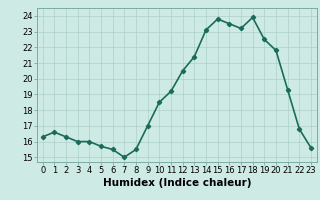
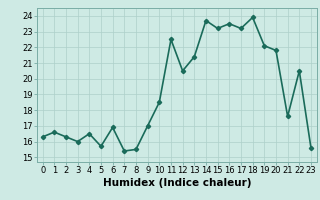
4: 16.0 -> 16.5
6: 15.5 -> 16.9
7: 15.0 -> 15.4
11: 19.2 -> 22.5
14: 23.1 -> 23.7
15: 23.8 -> 23.2
19: 22.5 -> 22.1
21: 19.3 -> 17.6
22: 16.8 -> 20.5
